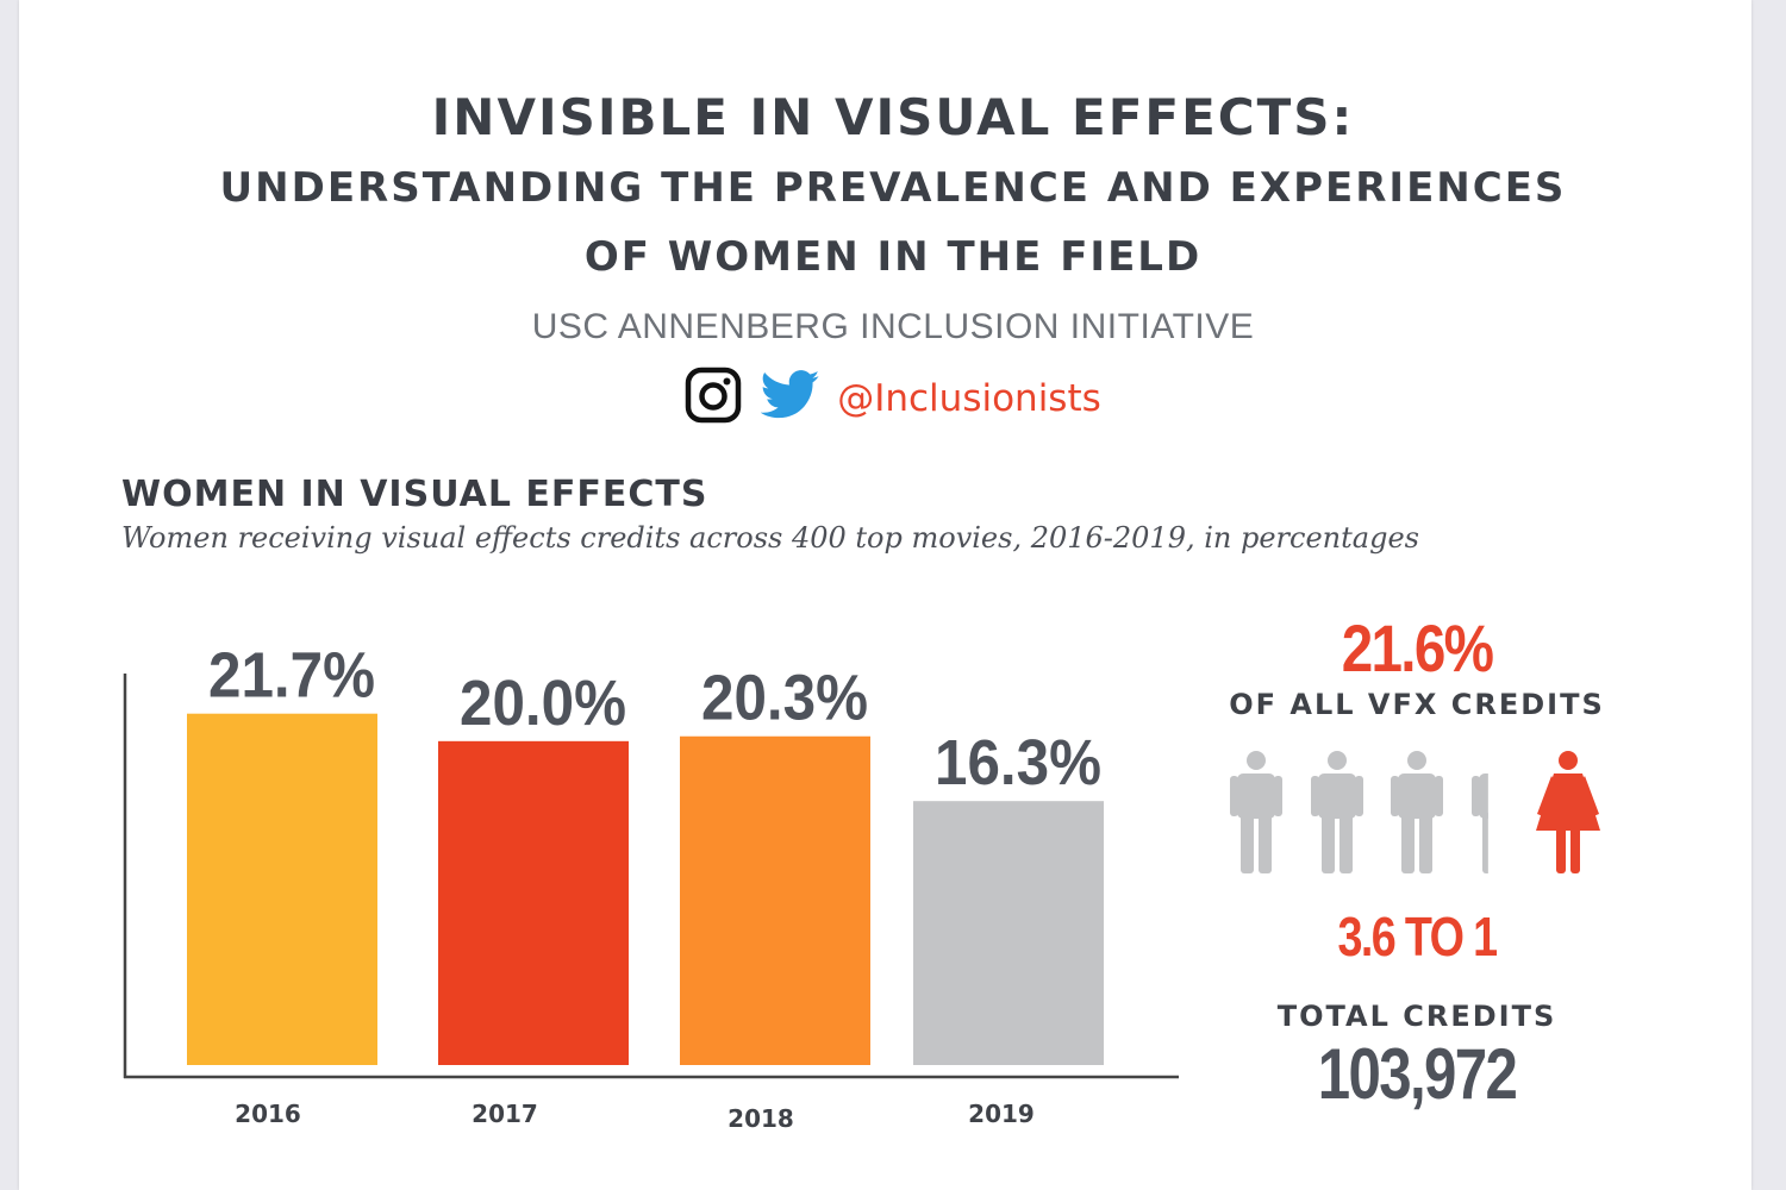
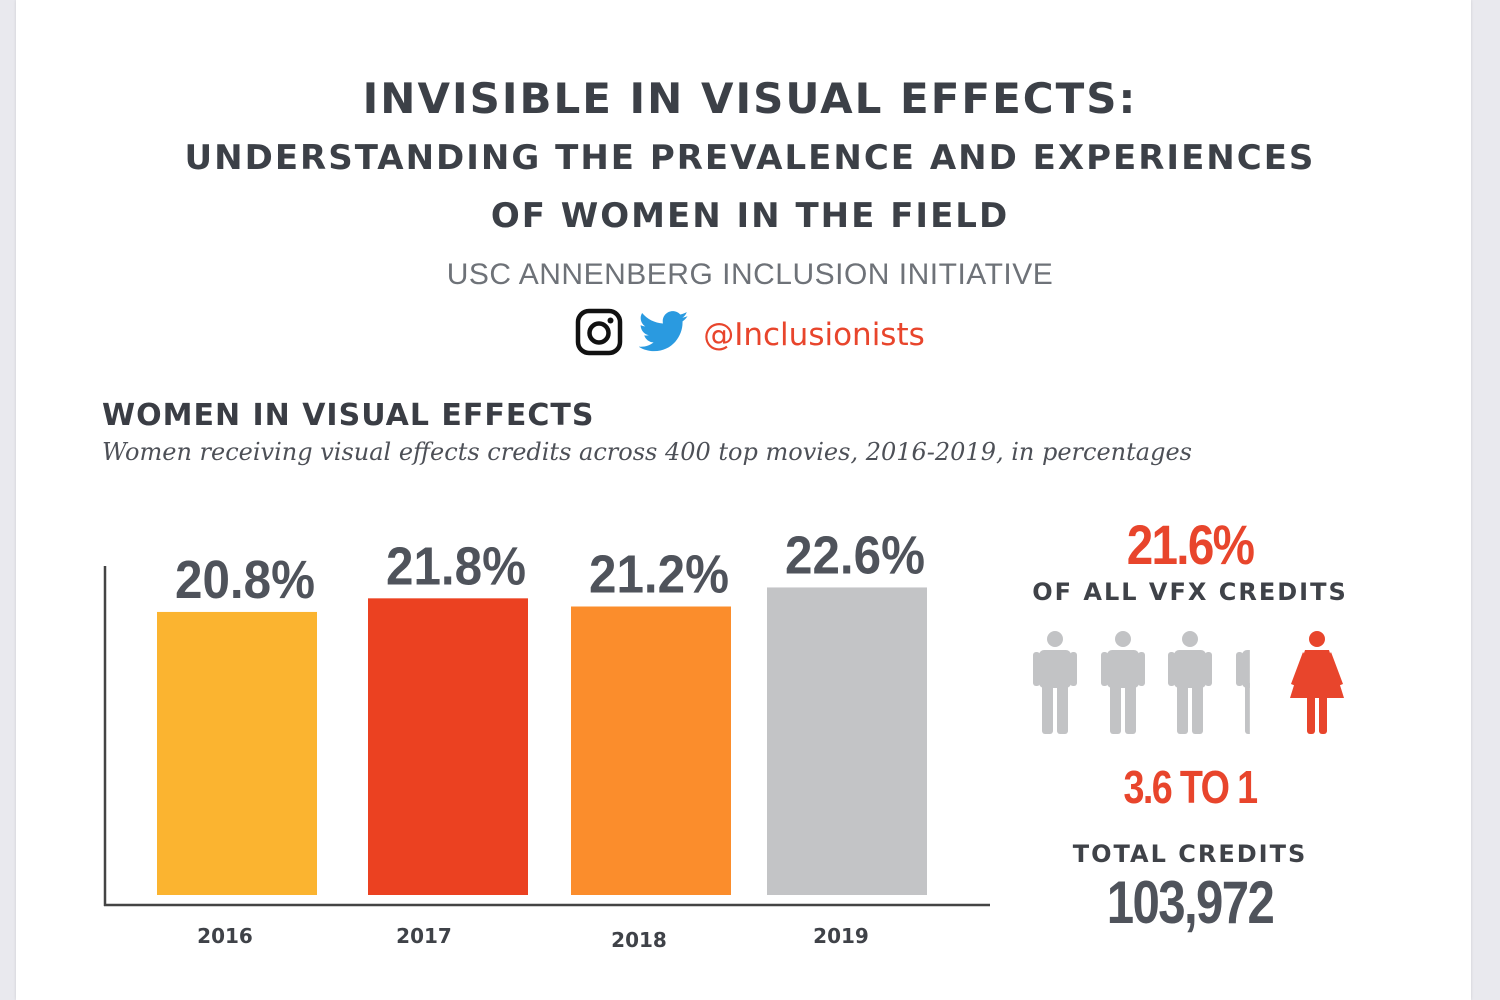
2016: 21.7% -> 20.8%
2017: 20.0% -> 21.8%
2018: 20.3% -> 21.2%
2019: 16.3% -> 22.6%
